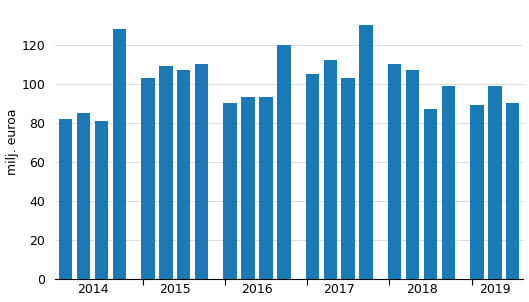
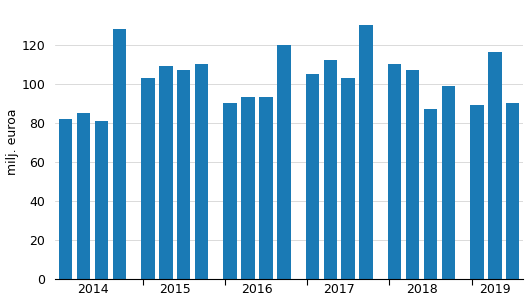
2019: 99 -> 116
